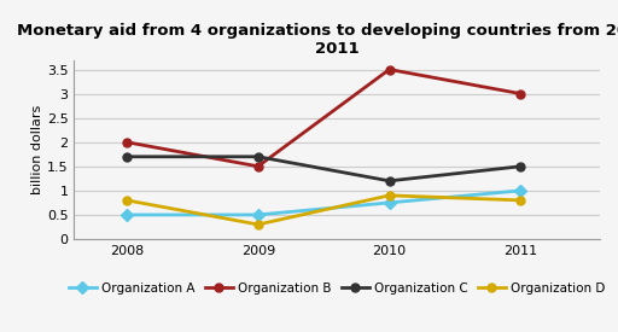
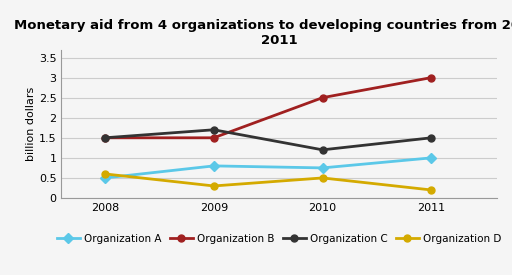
Organization B/2008: 2.0 -> 1.5
Organization C/2008: 1.7 -> 1.5
Organization D/2008: 0.8 -> 0.6
Organization A/2009: 0.50 -> 0.80
Organization B/2010: 3.5 -> 2.5
Organization D/2010: 0.9 -> 0.5
Organization D/2011: 0.8 -> 0.2
